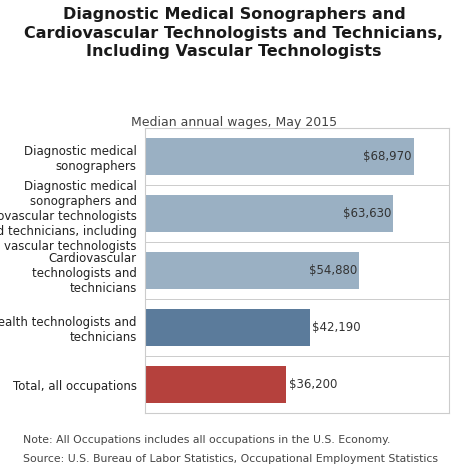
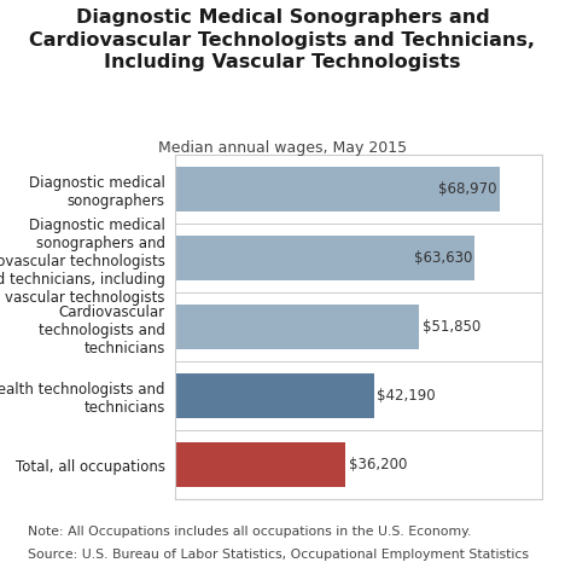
Cardiovascular technologists and technicians: $54,880 -> $51,850
